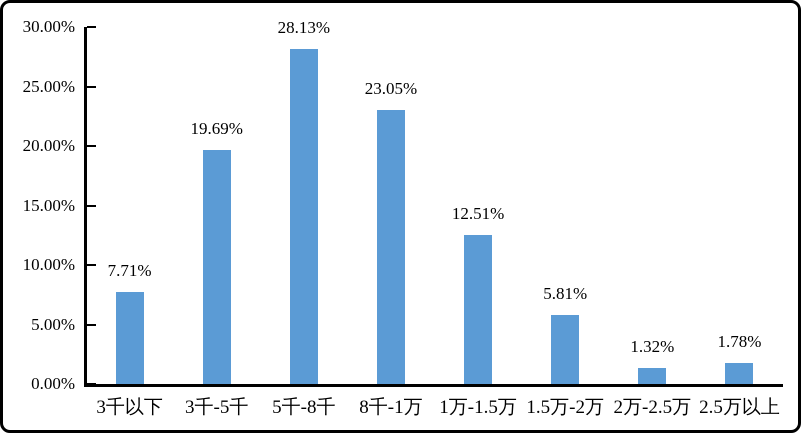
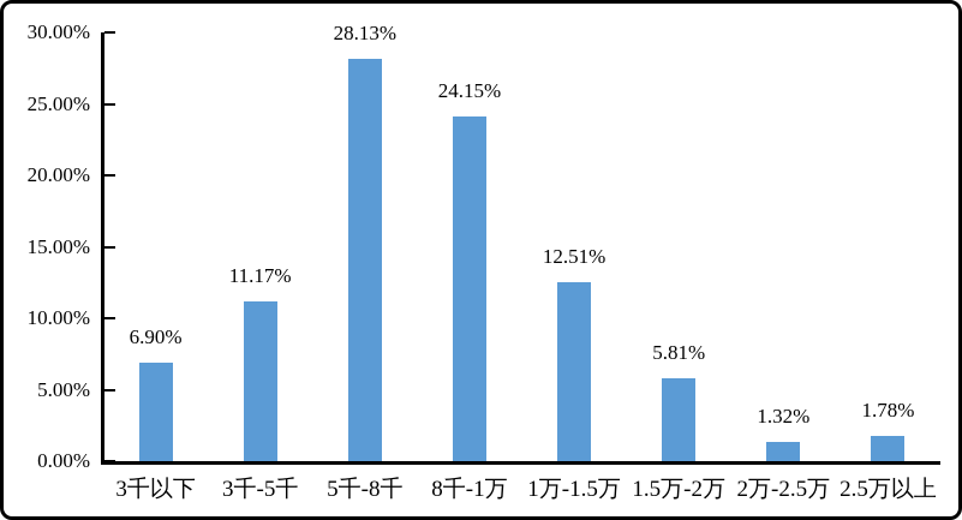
3千以下: 7.71% -> 6.90%
3千-5千: 19.69% -> 11.17%
8千-1万: 23.05% -> 24.15%
